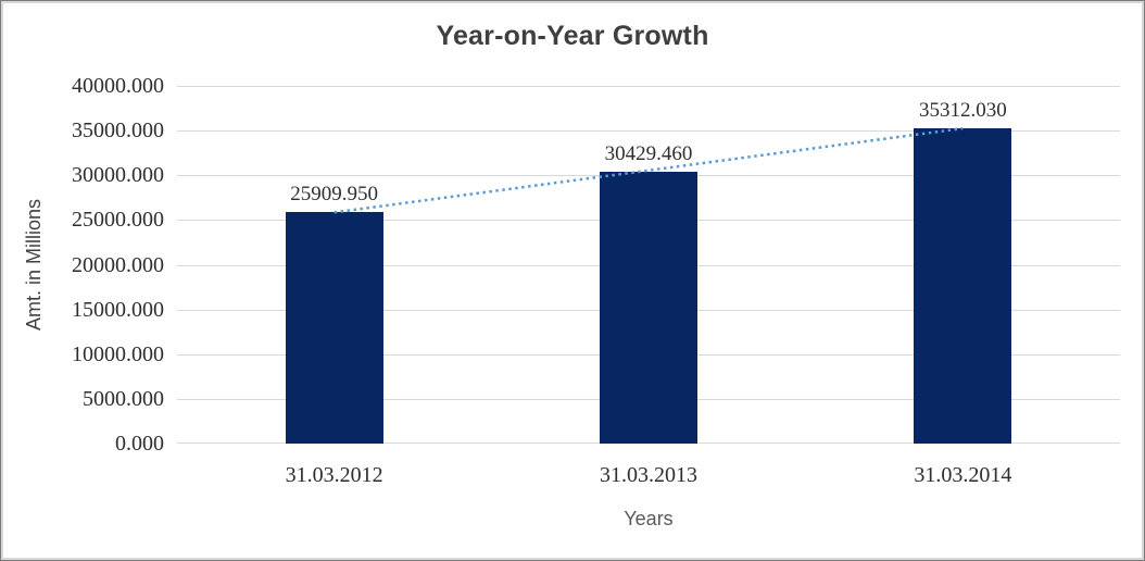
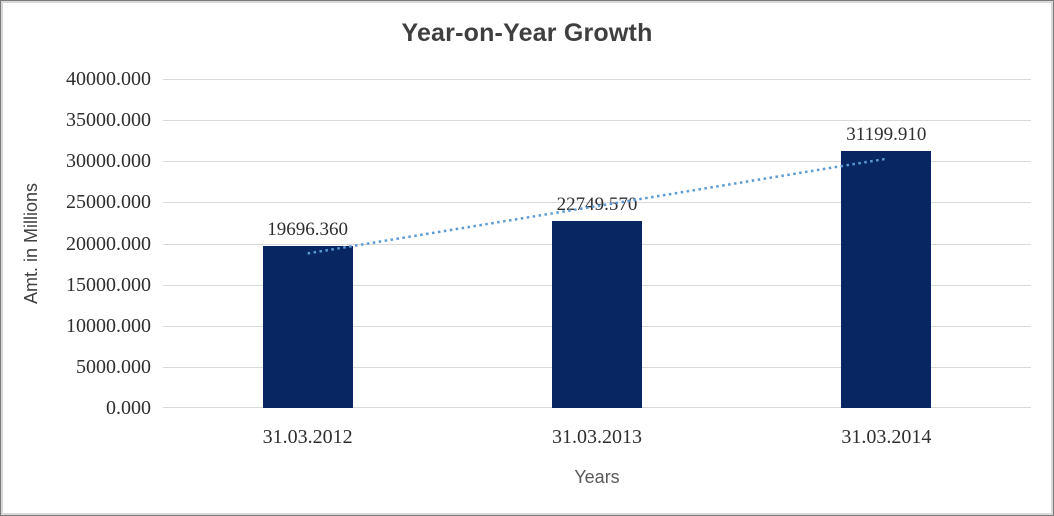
31.03.2012: 25909.950 -> 19696.360
31.03.2013: 30429.460 -> 22749.570
31.03.2014: 35312.030 -> 31199.910
